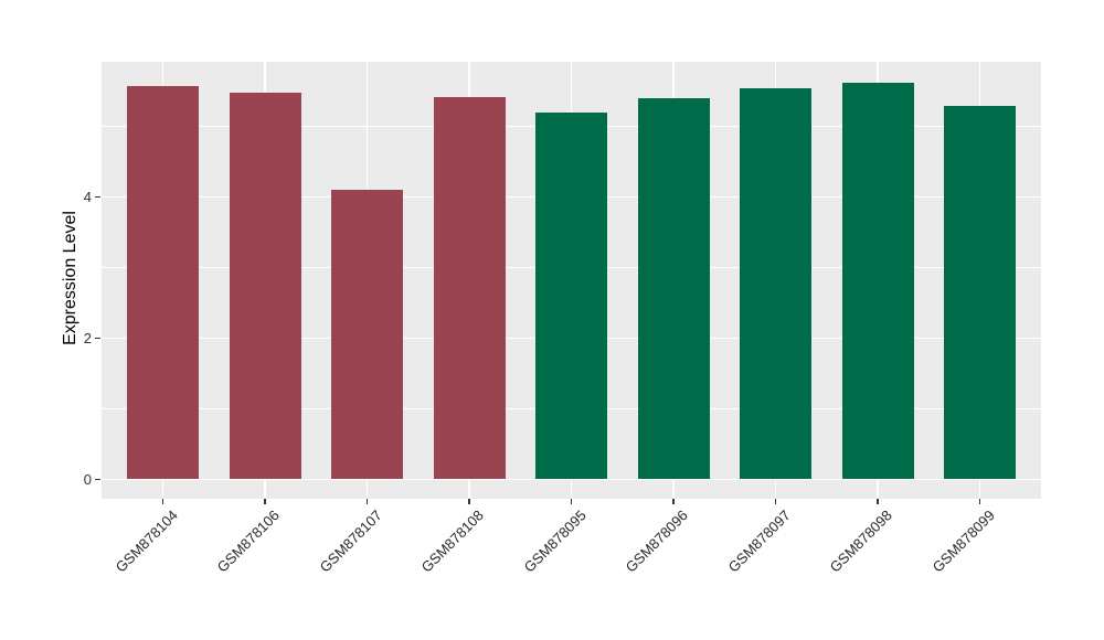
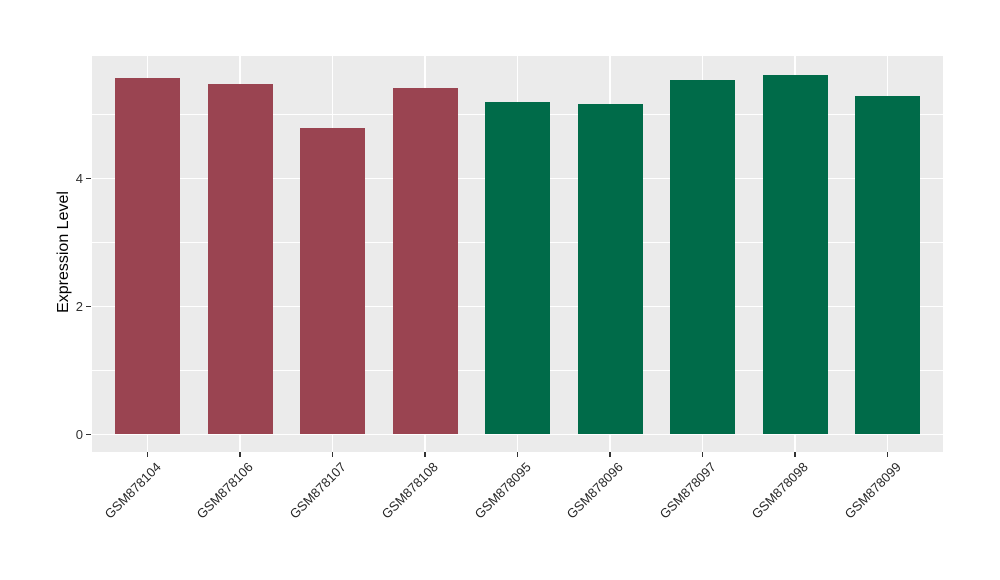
GSM878107: 4.1 -> 4.8
GSM878096: 5.4 -> 5.2
